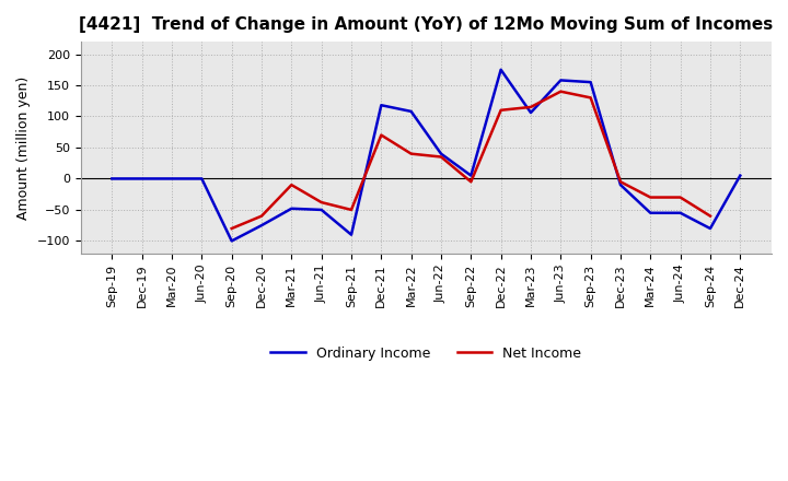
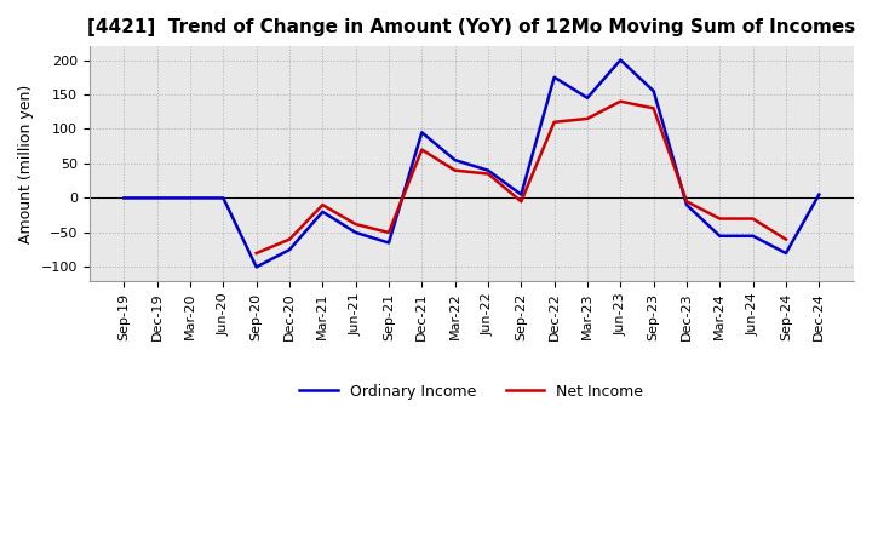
Ordinary Income/Mar-21: -48 -> -20
Ordinary Income/Sep-21: -90 -> -65
Ordinary Income/Dec-21: 118 -> 95
Ordinary Income/Mar-22: 108 -> 55
Ordinary Income/Mar-23: 106 -> 145
Ordinary Income/Jun-23: 158 -> 200
